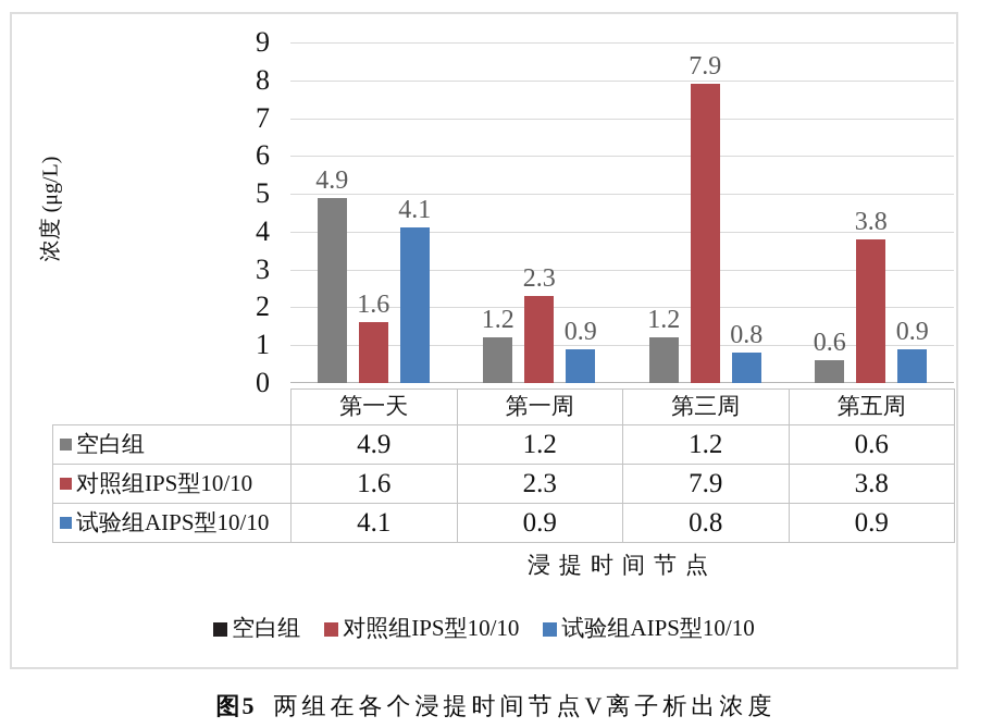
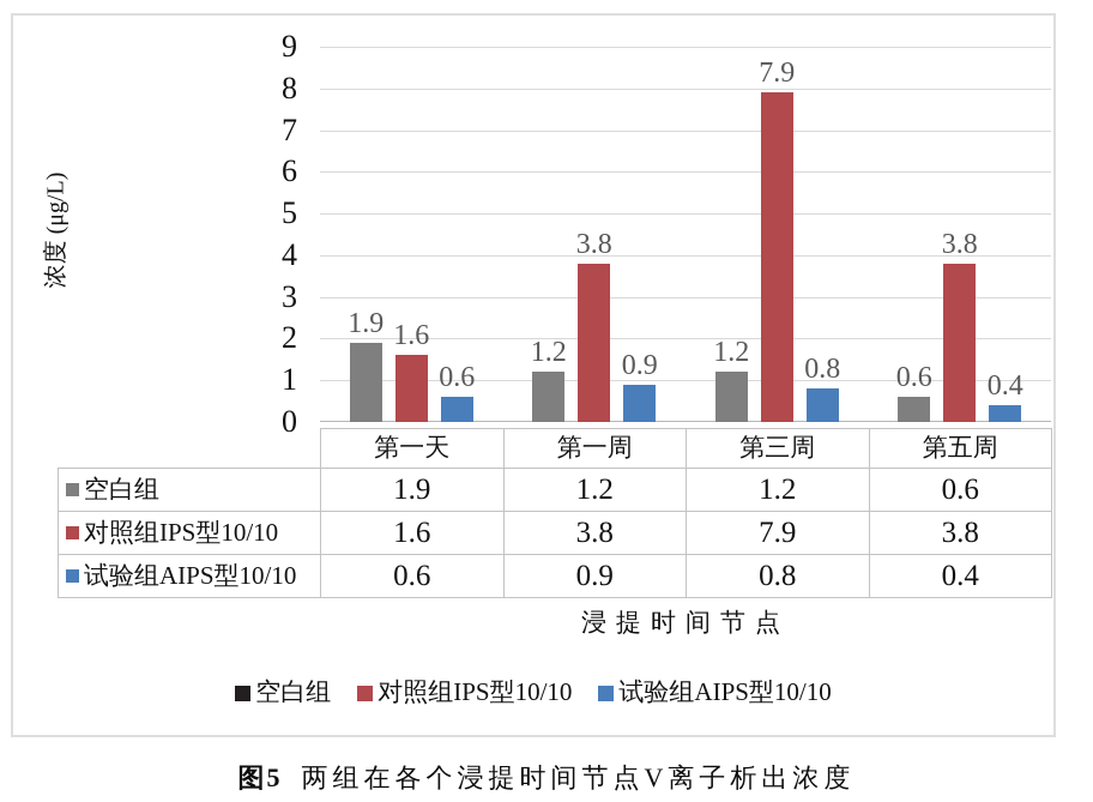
空白组/第一天: 4.9 -> 1.9
试验组AIPS型10/10/第一天: 4.1 -> 0.6
对照组IPS型10/10/第一周: 2.3 -> 3.8
试验组AIPS型10/10/第五周: 0.9 -> 0.4
